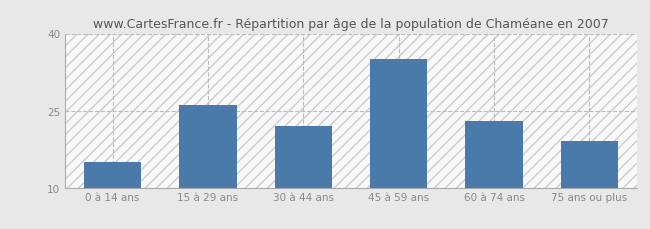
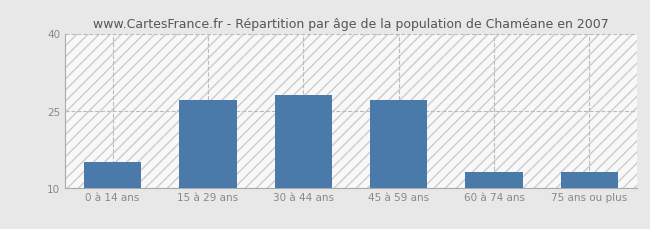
15 à 29 ans: 26 -> 27
30 à 44 ans: 22 -> 28
45 à 59 ans: 35 -> 27
60 à 74 ans: 23 -> 13
75 ans ou plus: 19 -> 13
